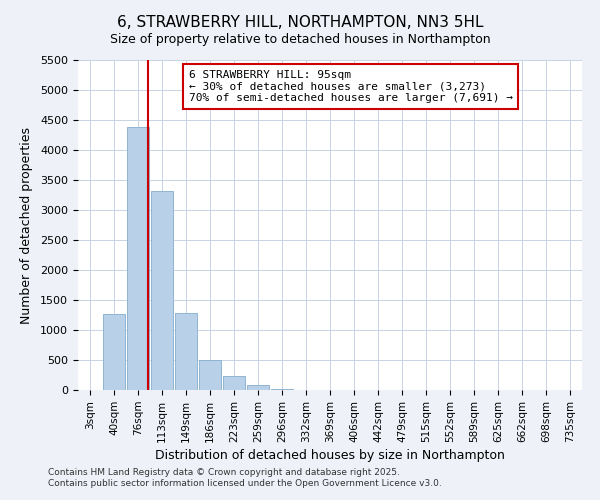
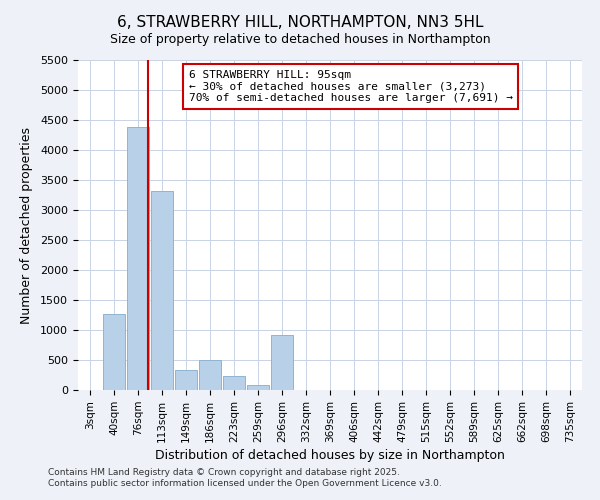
149sqm: 1290 -> 340
296sqm: 20 -> 920
